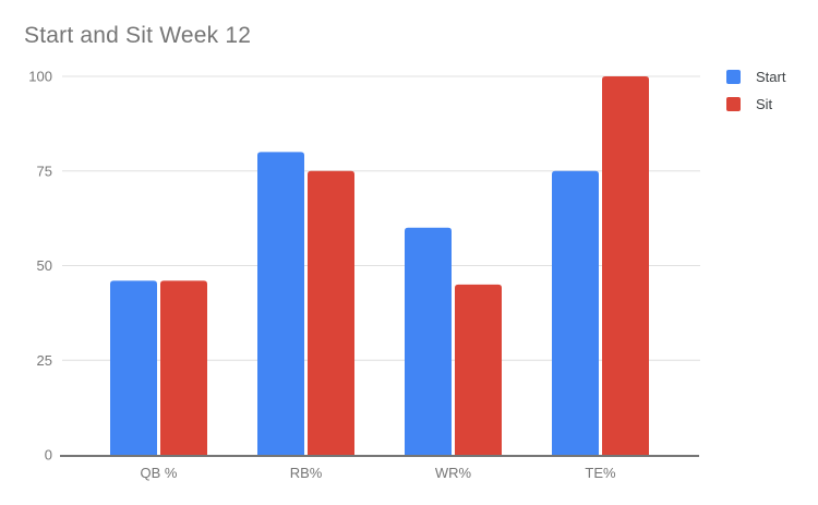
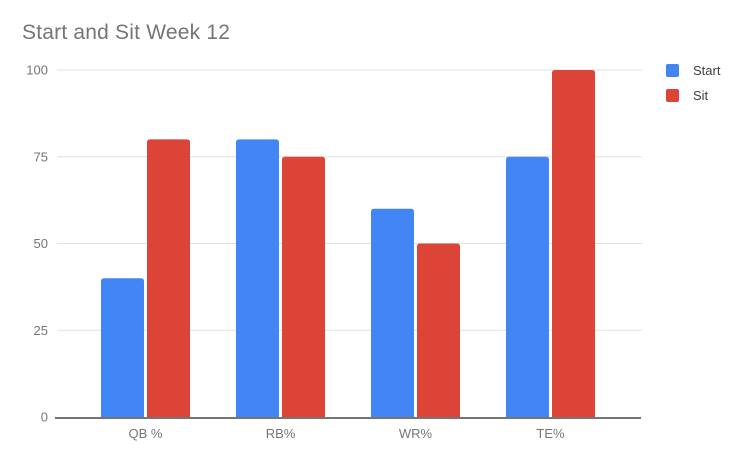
Start/QB %: 46 -> 40
Sit/QB %: 46 -> 80
Sit/WR%: 45 -> 50
